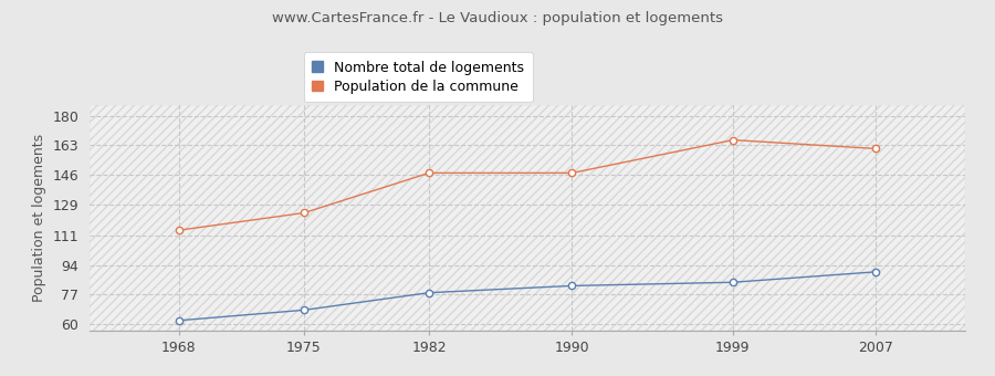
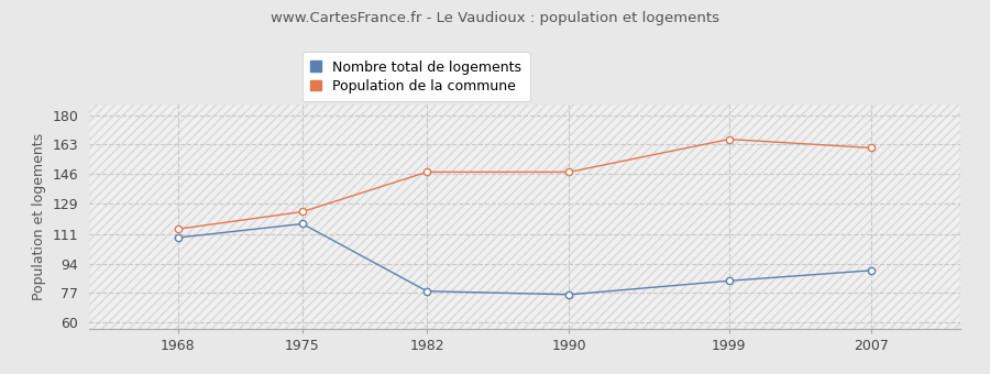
Nombre total de logements/1968: 62 -> 109
Nombre total de logements/1975: 68 -> 117
Nombre total de logements/1990: 82 -> 76
